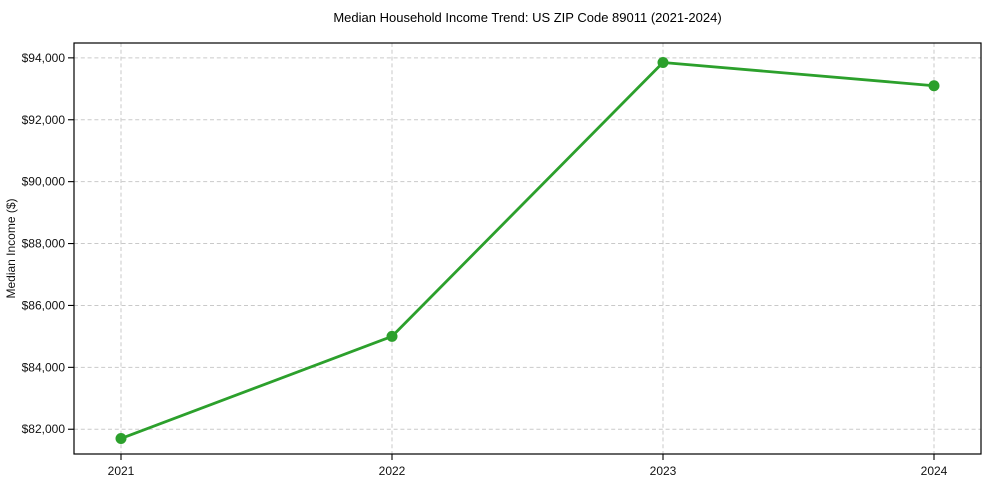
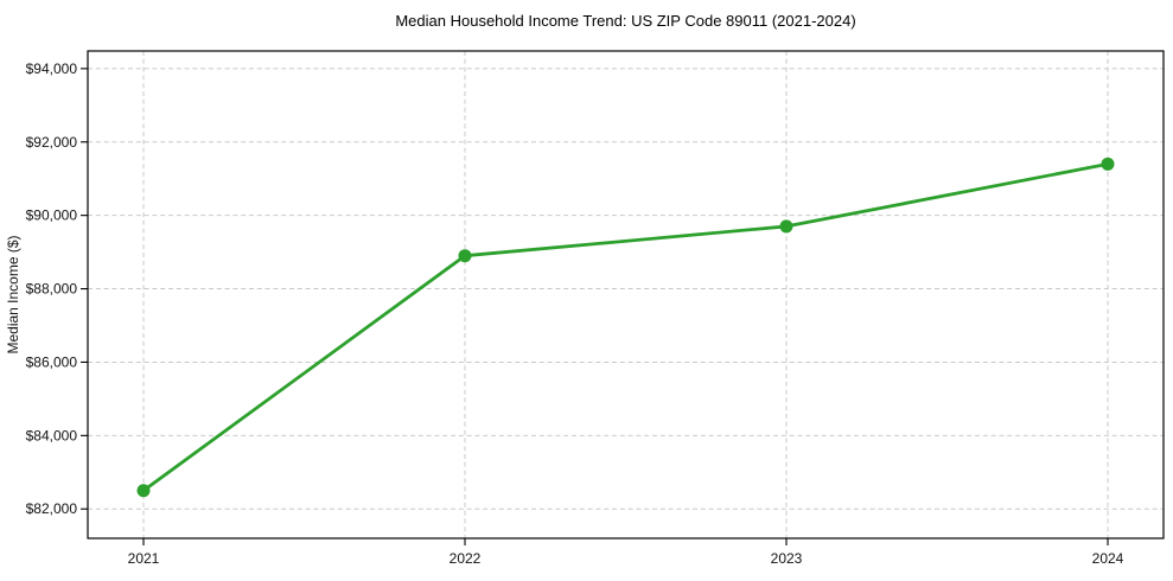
2021: $81700 -> $82500
2022: $85000 -> $88900
2023: $93800 -> $89700
2024: $93100 -> $91400
